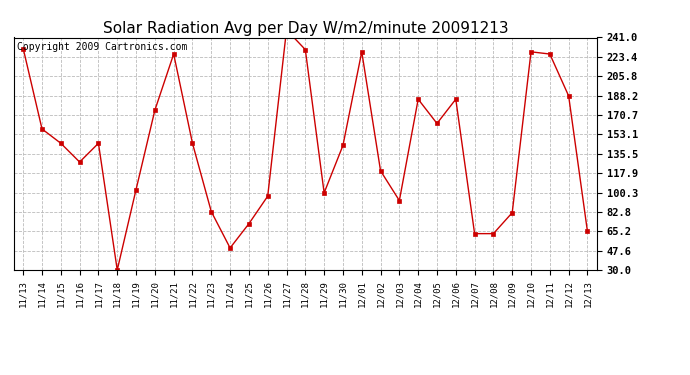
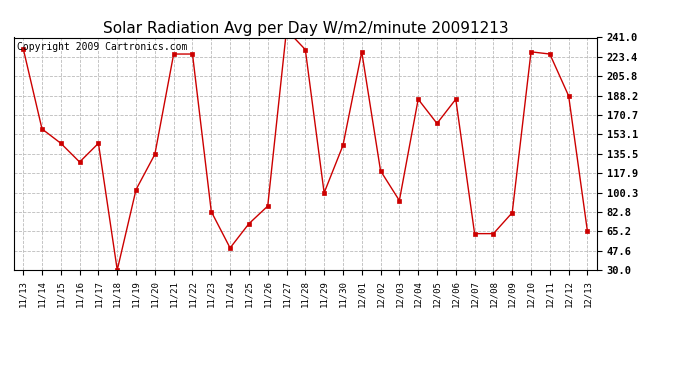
11/20: 175 -> 135
11/22: 145 -> 226
11/26: 97 -> 88
